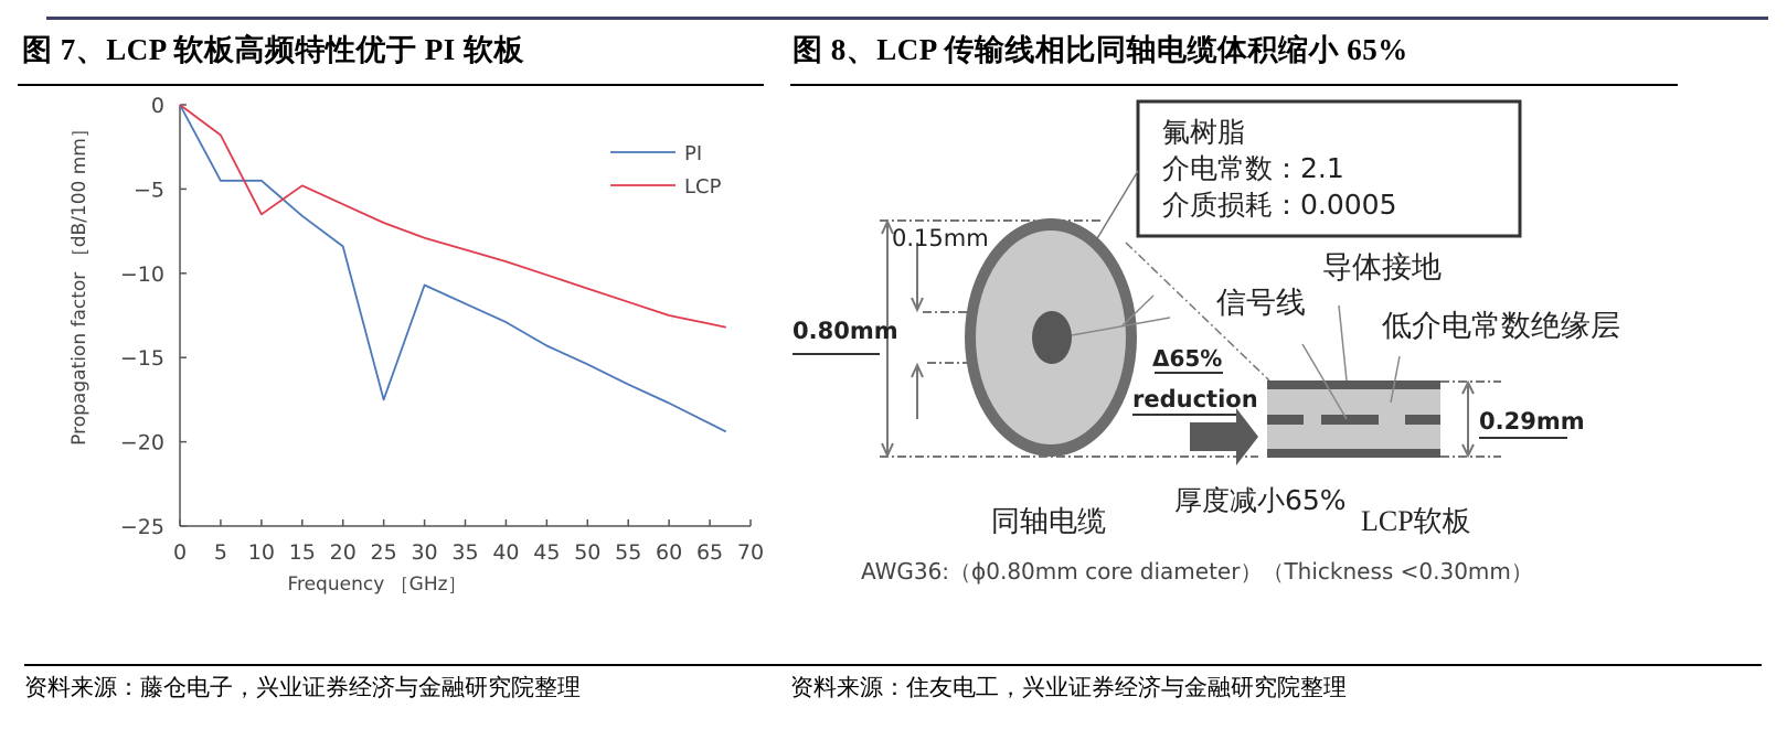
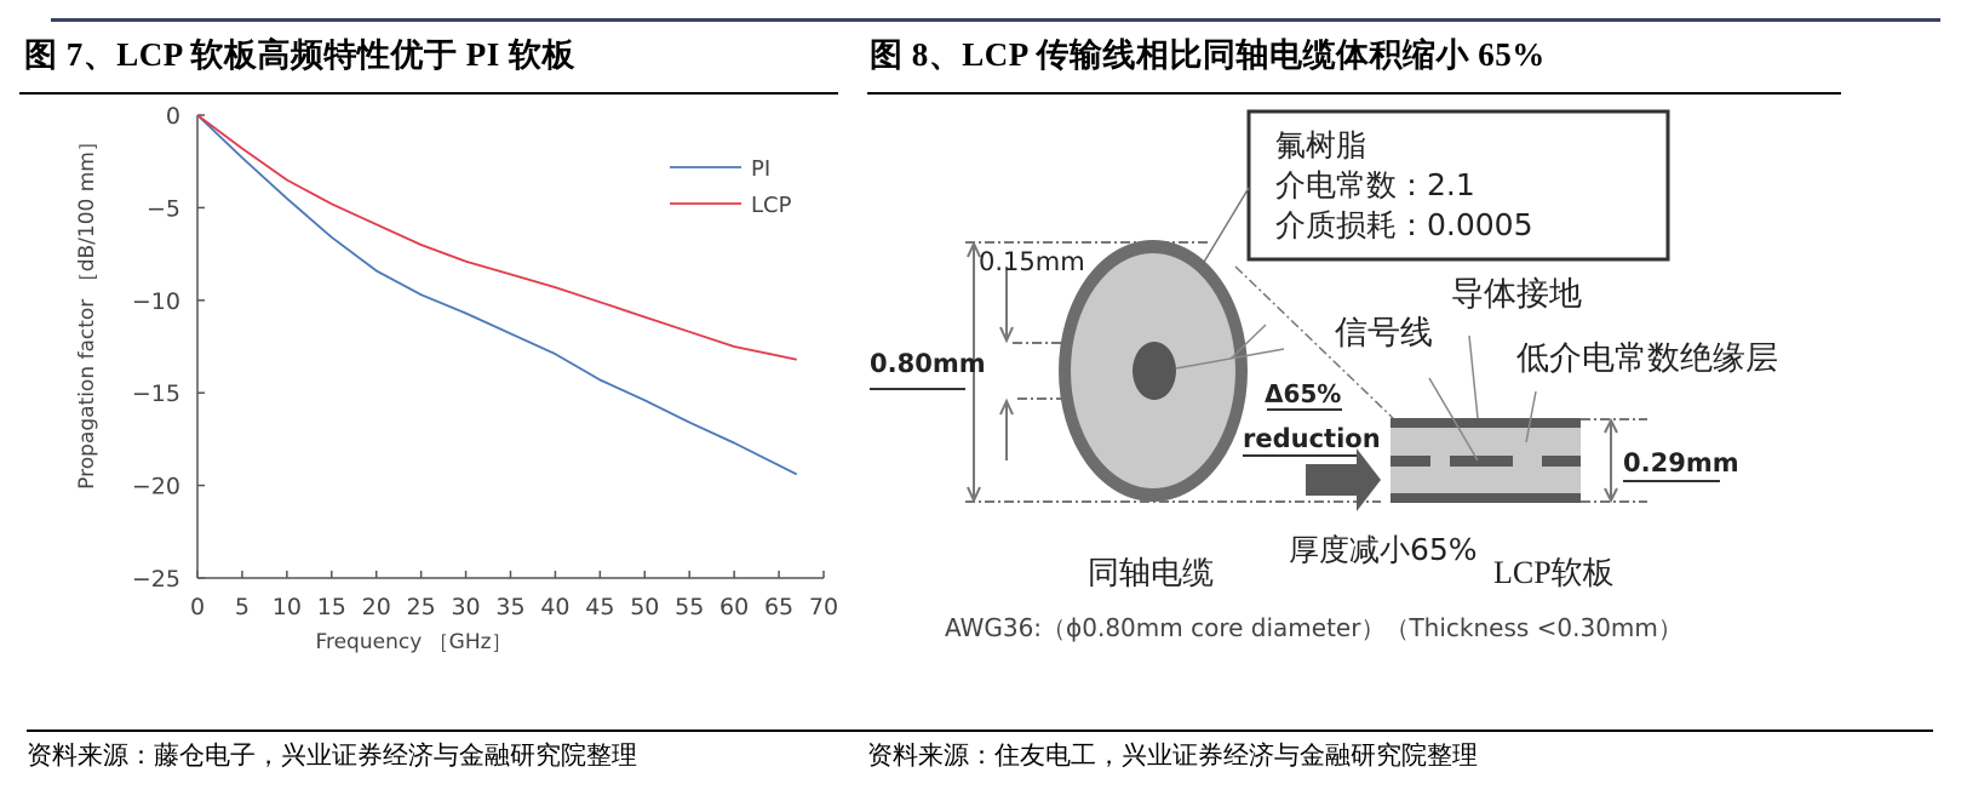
PI/5: -4.5 -> -2.3
LCP/10: -6.5 -> -3.5
PI/25: -17.5 -> -9.7
